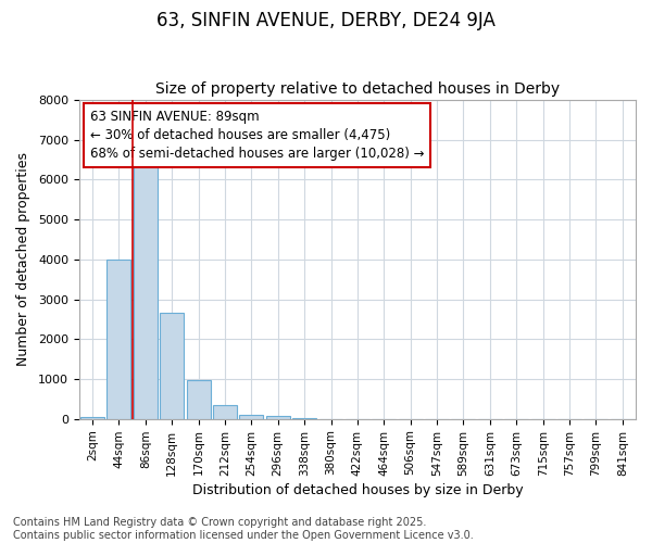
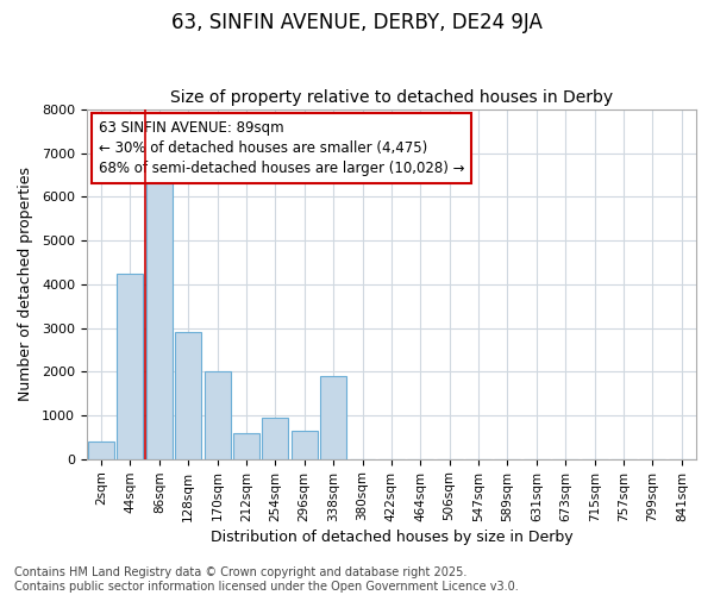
2sqm: 60 -> 400
44sqm: 4010 -> 4250
128sqm: 2660 -> 2900
170sqm: 970 -> 2000
212sqm: 350 -> 600
254sqm: 110 -> 950
296sqm: 70 -> 650
338sqm: 10 -> 1900
